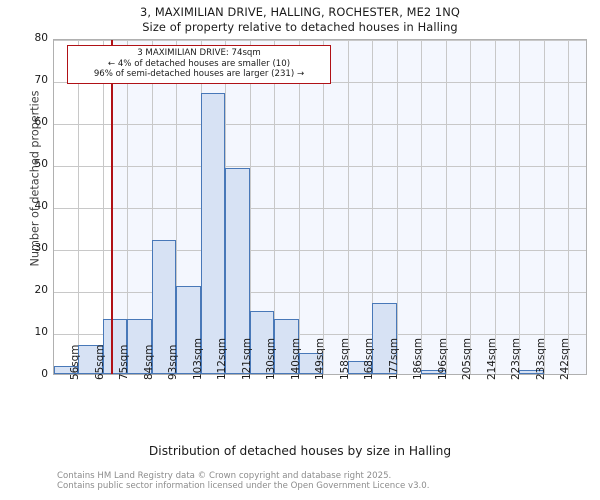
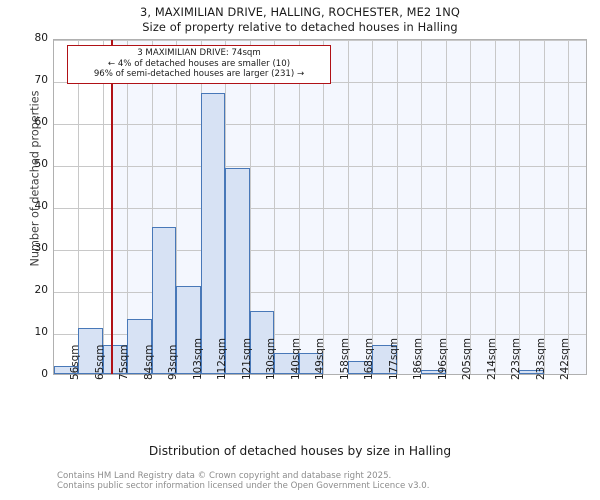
65sqm: 7 -> 11
75sqm: 13 -> 7
93sqm: 32 -> 35
140sqm: 13 -> 5
177sqm: 17 -> 7
